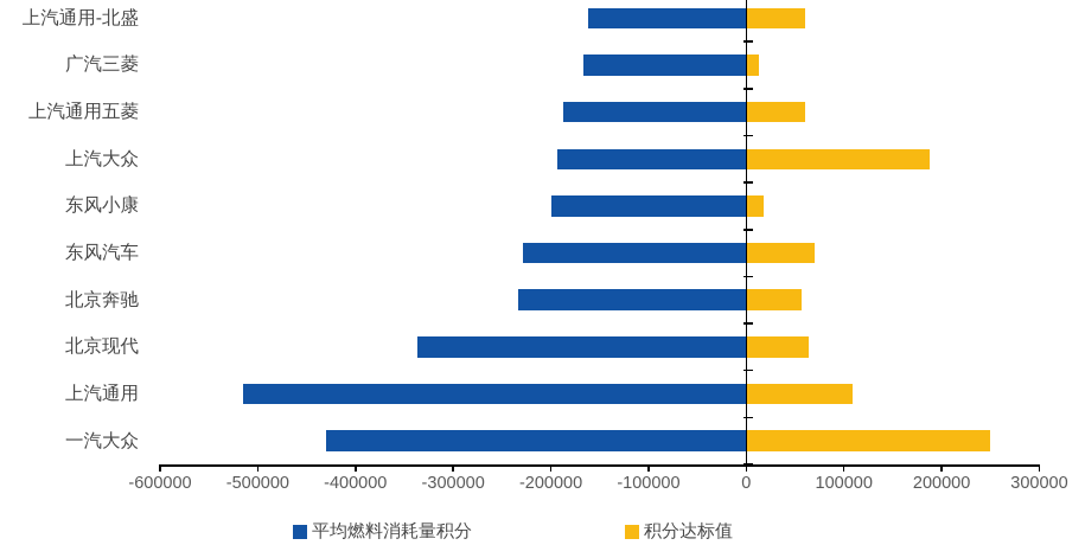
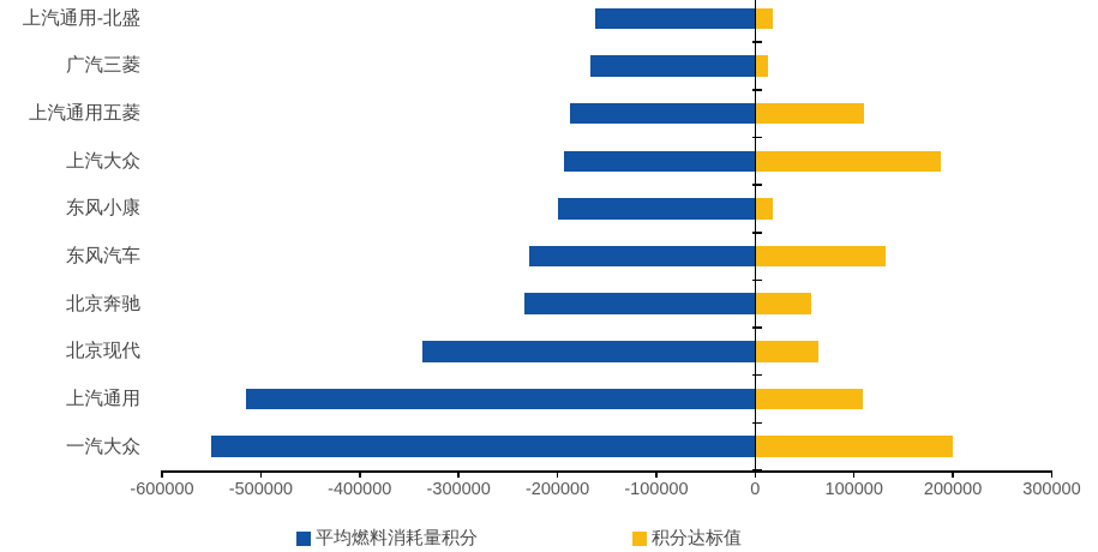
积分达标值/上汽通用-北盛: 60000 -> 20000
积分达标值/上汽通用五菱: 60000 -> 110000
积分达标值/东风汽车: 70000 -> 130000
平均燃料消耗量积分/一汽大众: -430000 -> -550000
积分达标值/一汽大众: 250000 -> 200000
